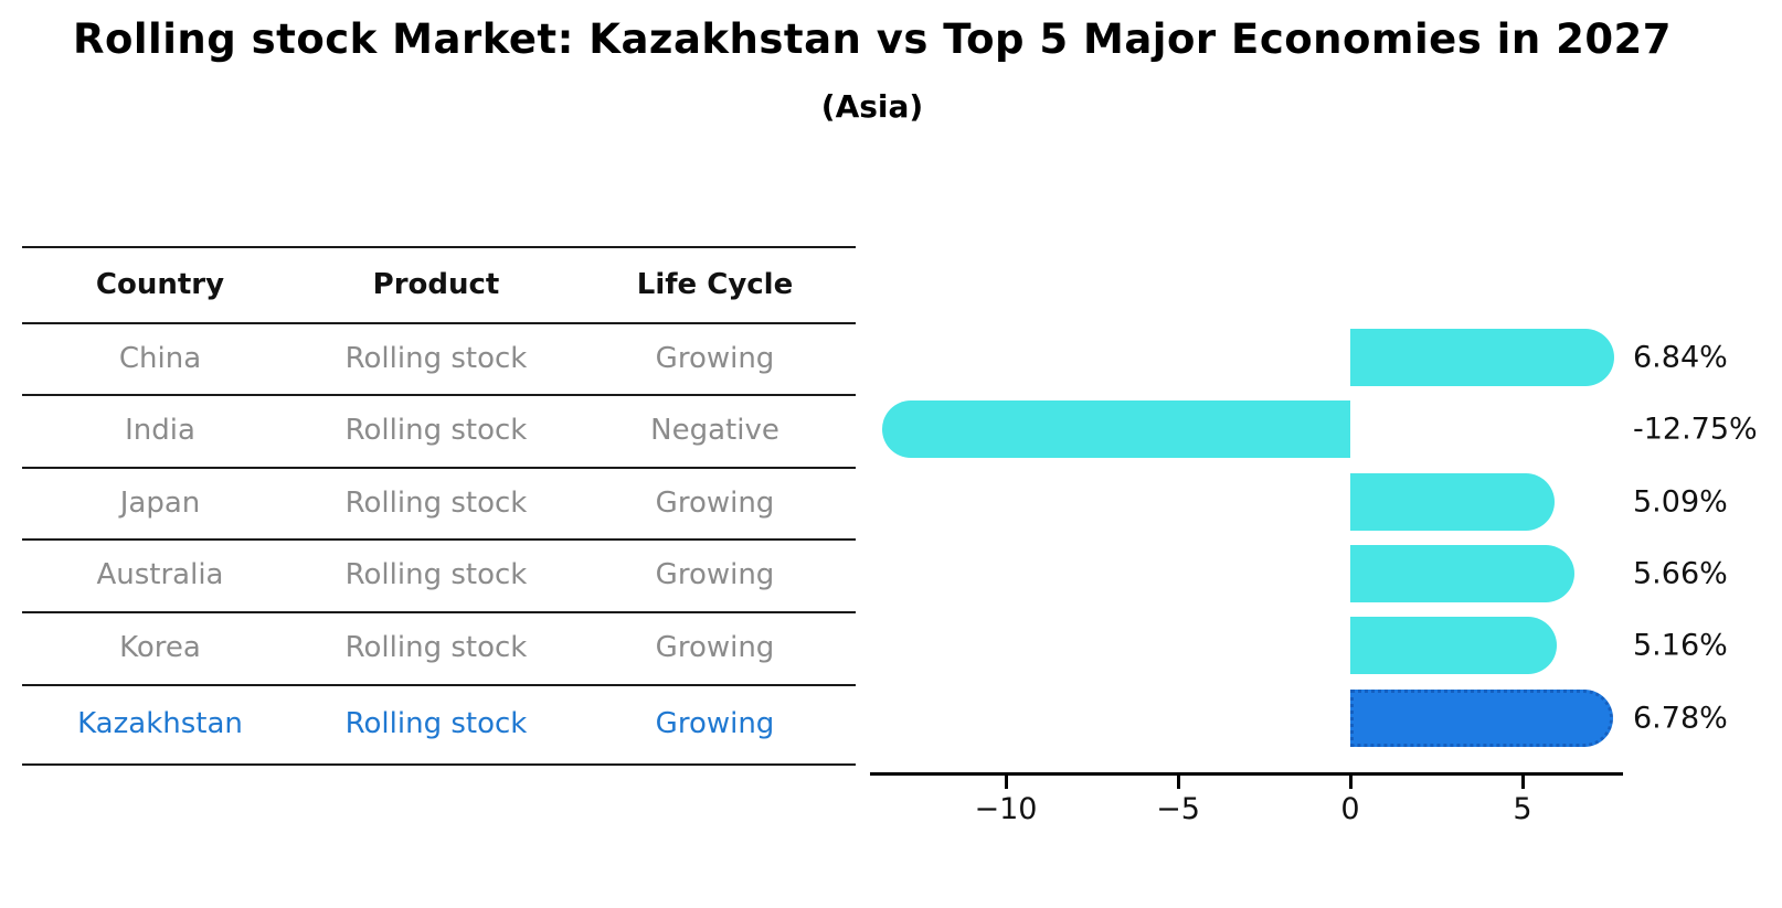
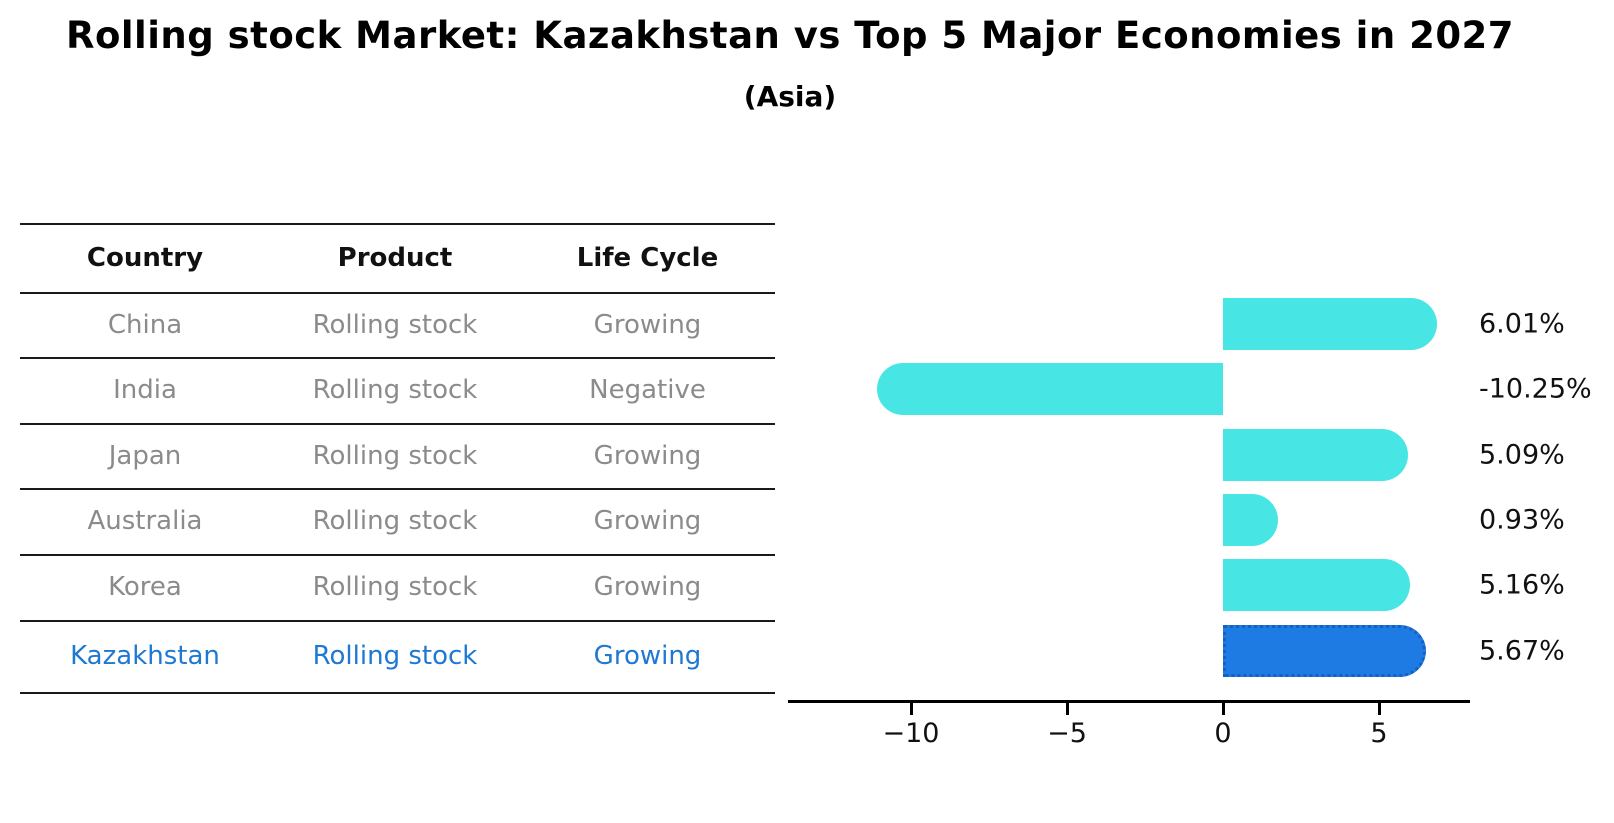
China: 6.84% -> 6.01%
India: -12.75% -> -10.25%
Australia: 5.66% -> 0.93%
Kazakhstan: 6.78% -> 5.67%
